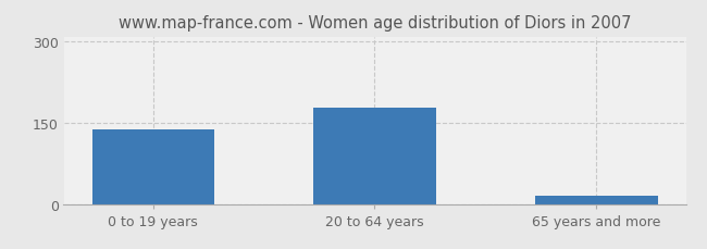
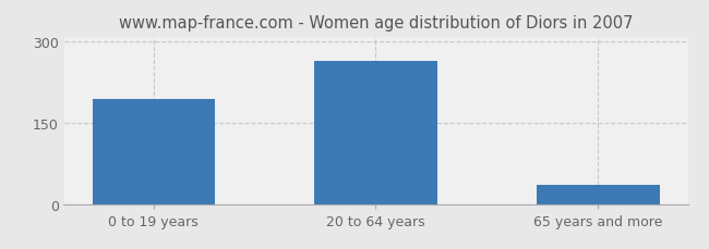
0 to 19 years: 137 -> 195
20 to 64 years: 178 -> 265
65 years and more: 15 -> 35
